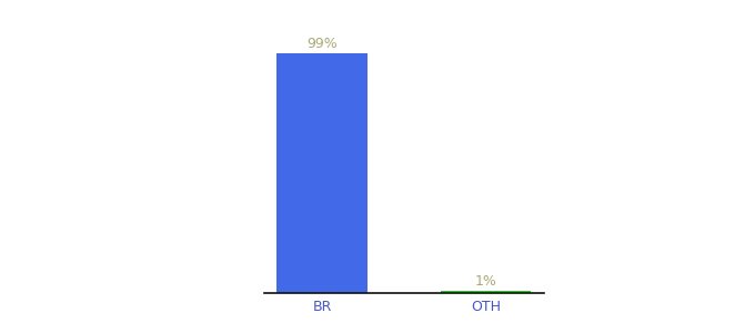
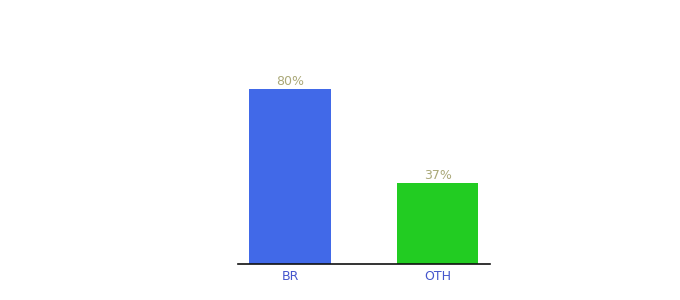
BR: 99% -> 80%
OTH: 1% -> 37%
